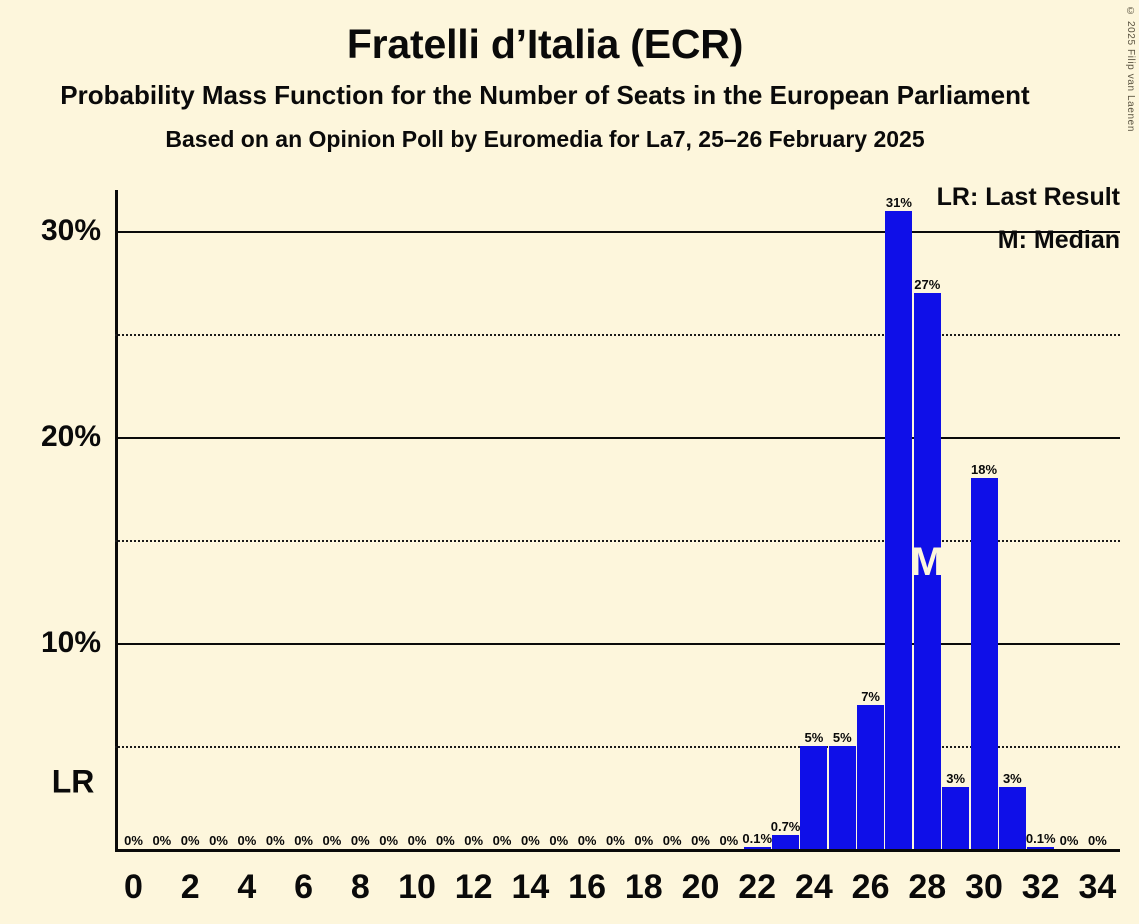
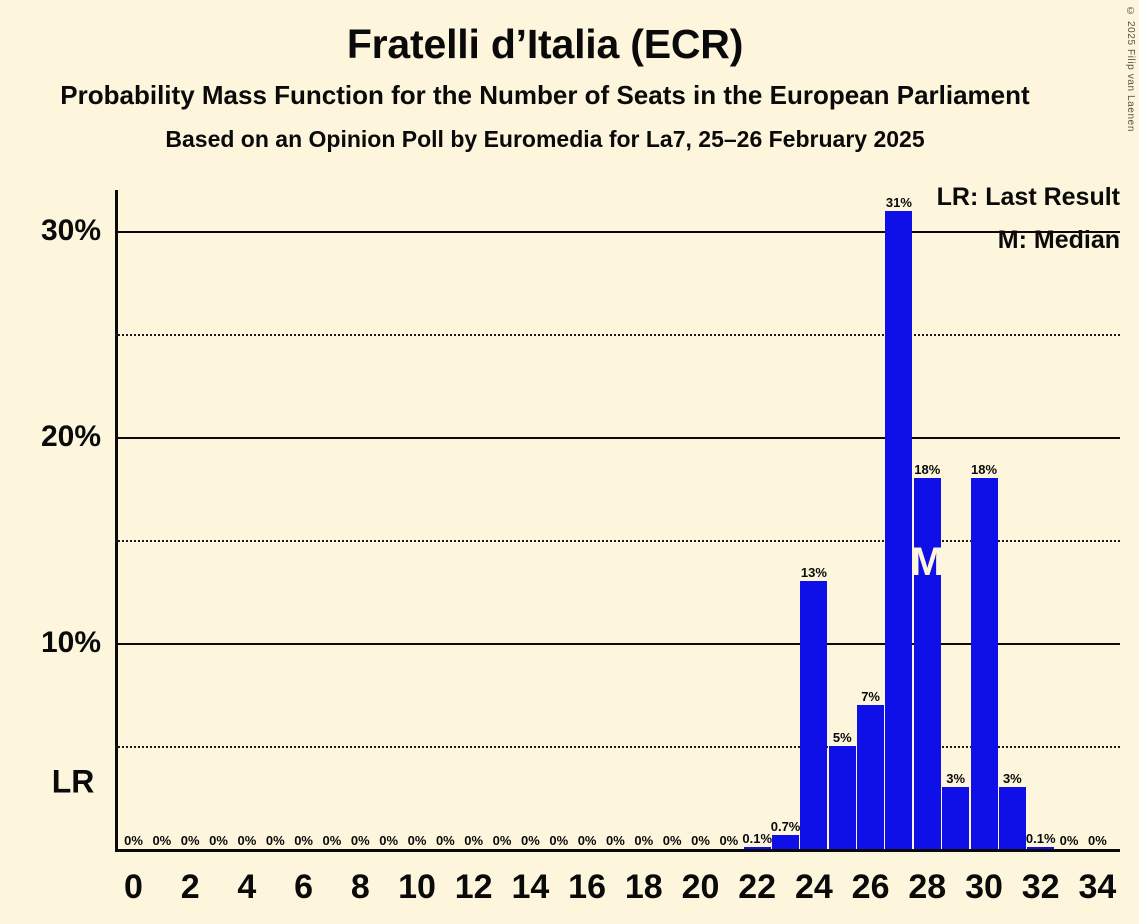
24: 5% -> 13%
28: 27% -> 18%
